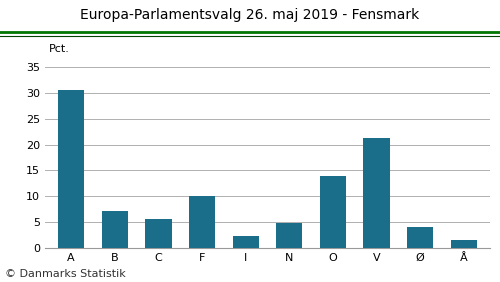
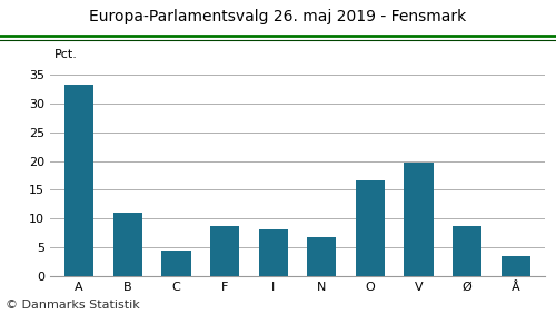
A: 30.5 -> 33.2
B: 7.2 -> 11.0
C: 5.7 -> 4.4
F: 10.1 -> 8.8
I: 2.3 -> 8.2
N: 4.9 -> 6.8
O: 13.9 -> 16.6
V: 21.3 -> 19.8
Ø: 4.1 -> 8.8
Å: 1.5 -> 3.6
